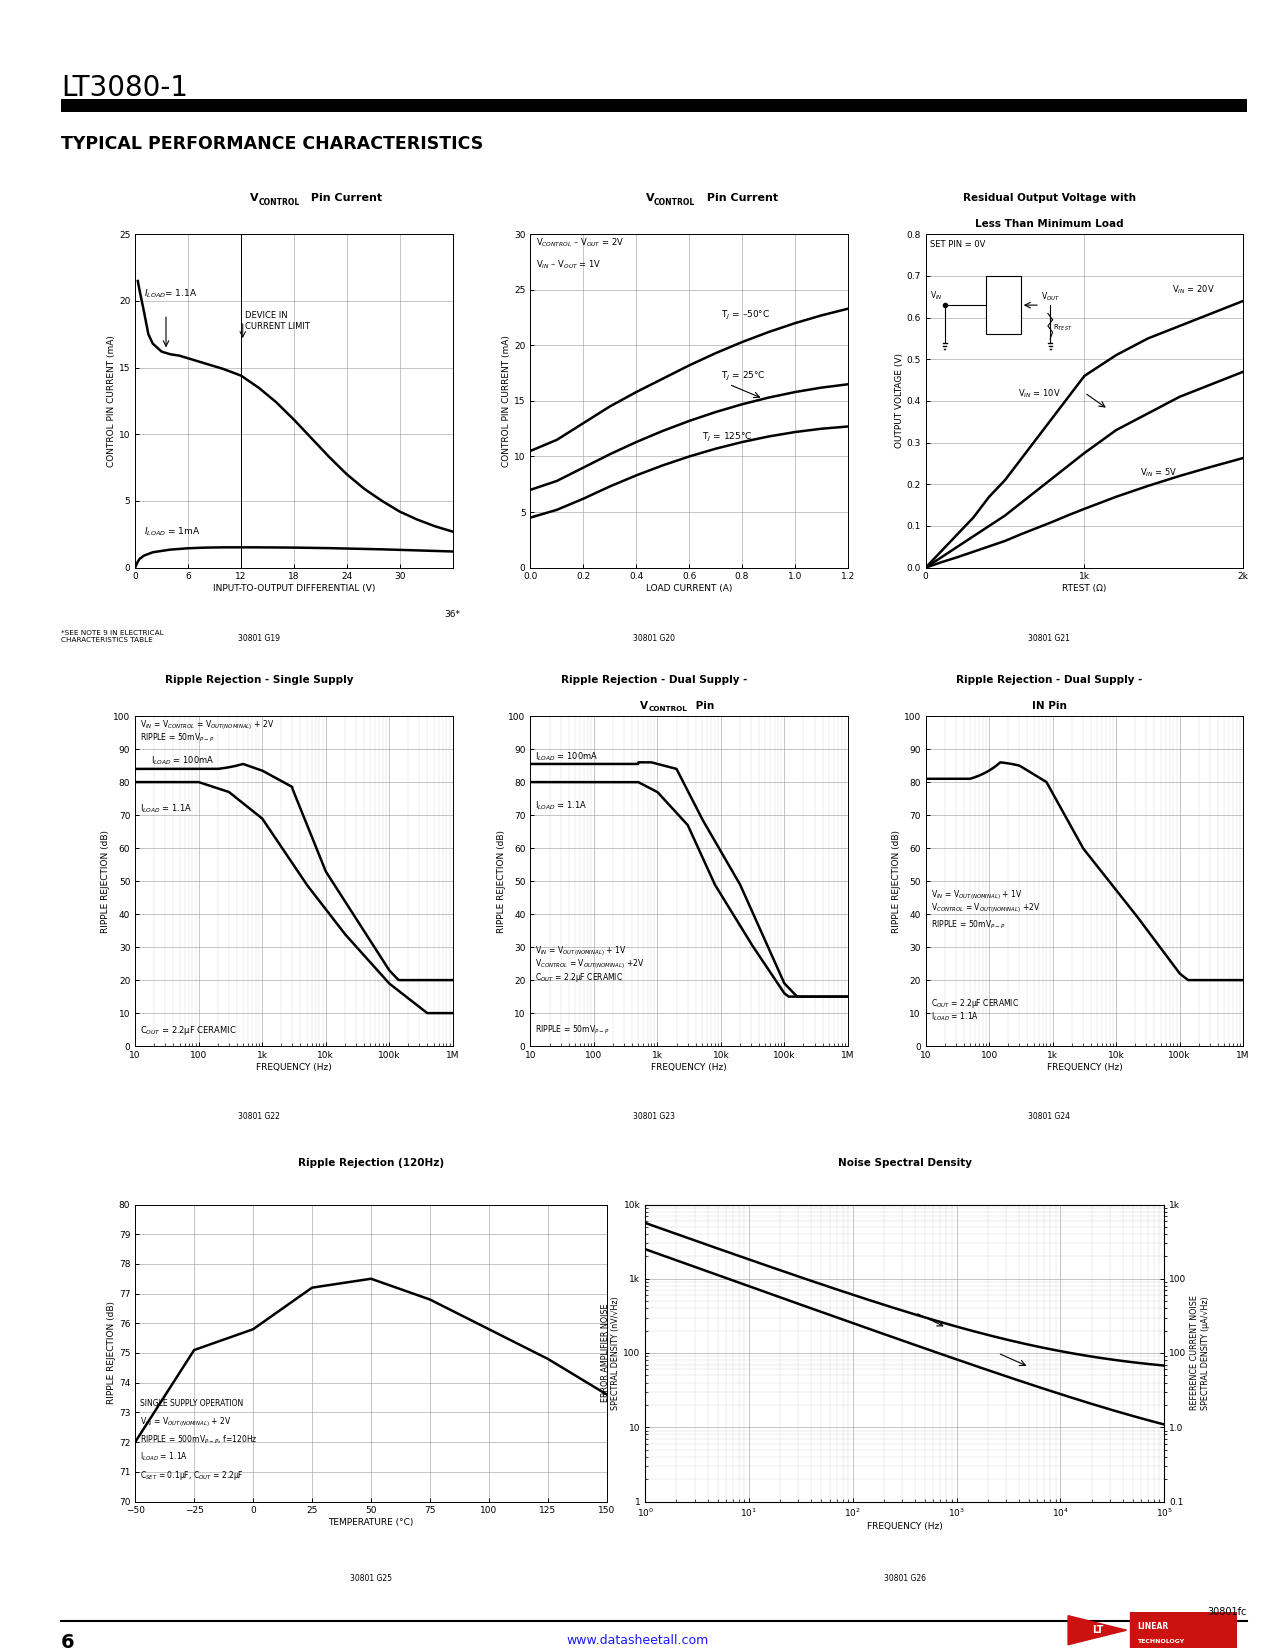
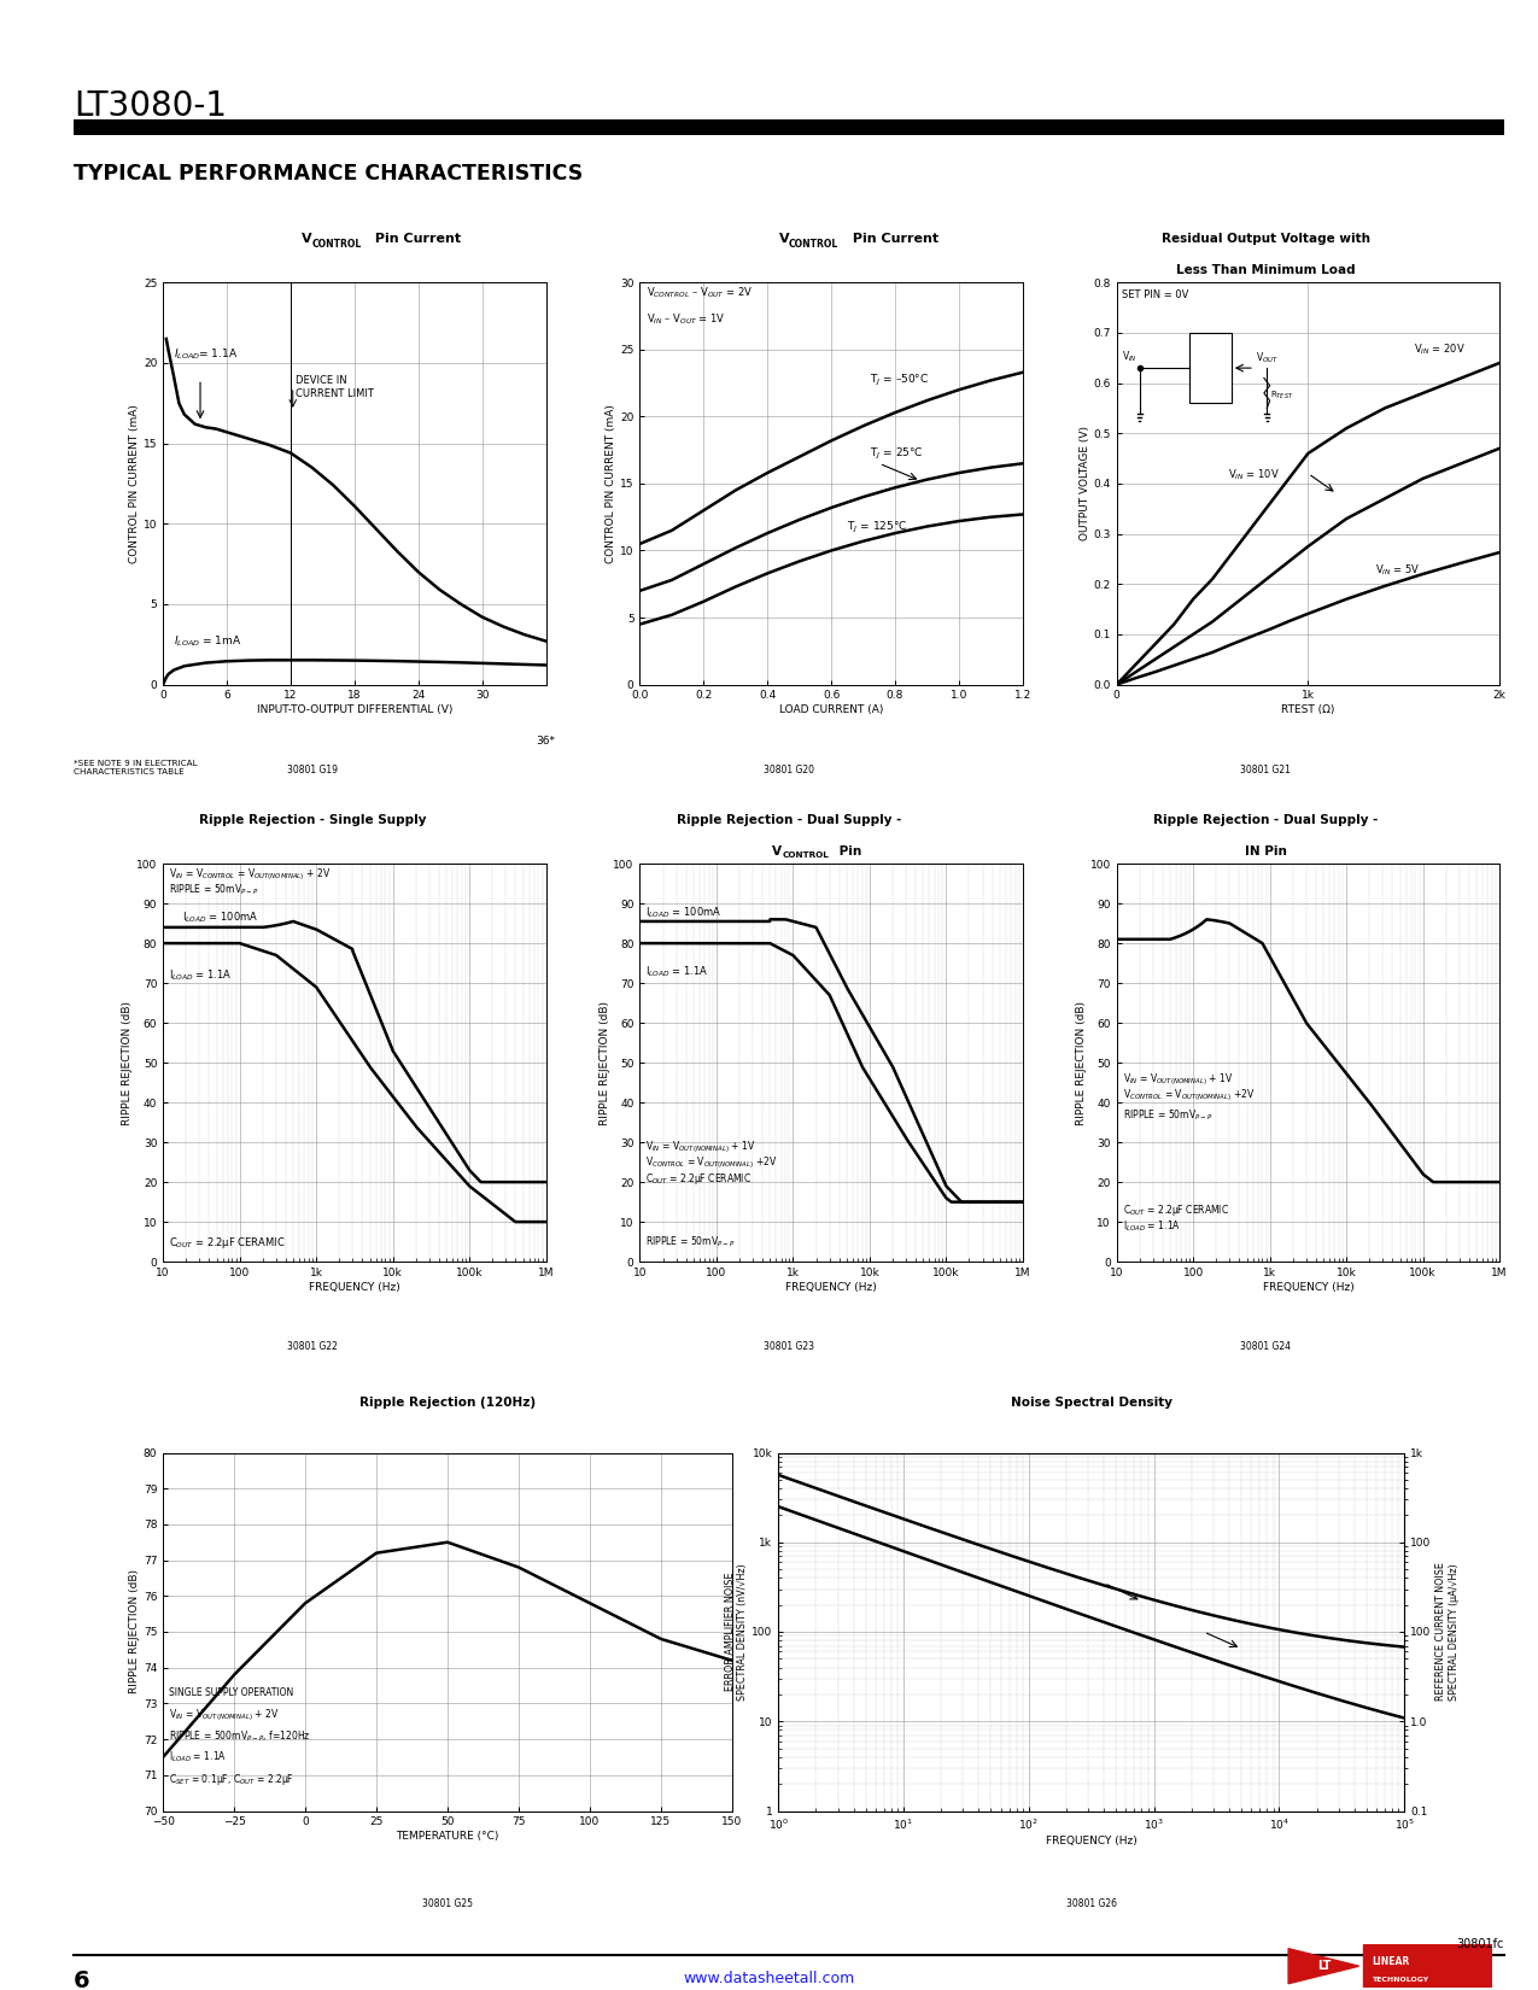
−50: 72.0 -> 71.5
−25: 75.1 -> 73.8
150: 73.6 -> 74.2
